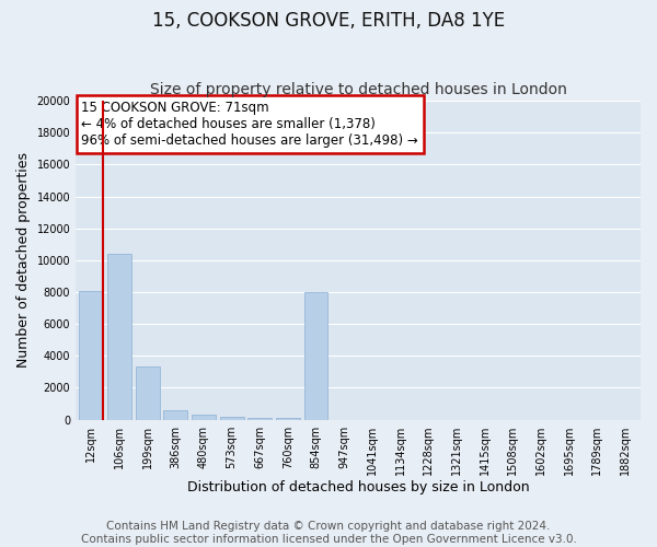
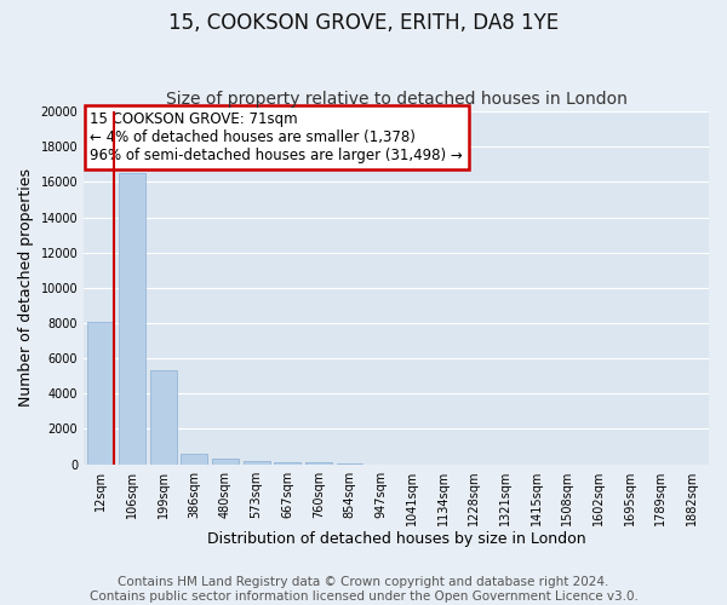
106sqm: 10400 -> 16500
199sqm: 3300 -> 5300
854sqm: 8000 -> 100
